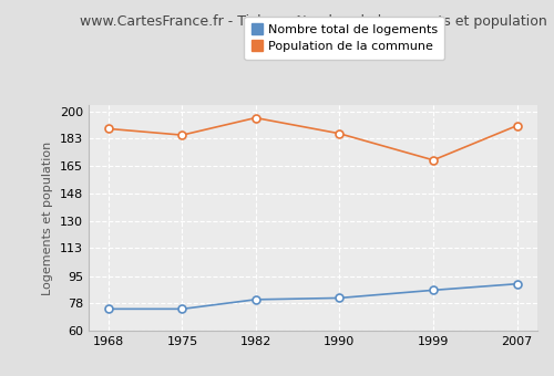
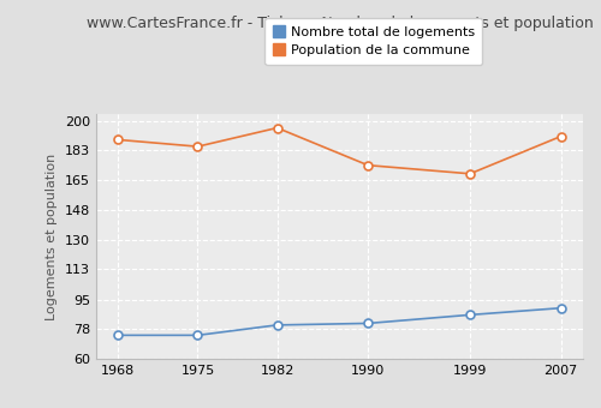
Population de la commune/1990: 186 -> 174
